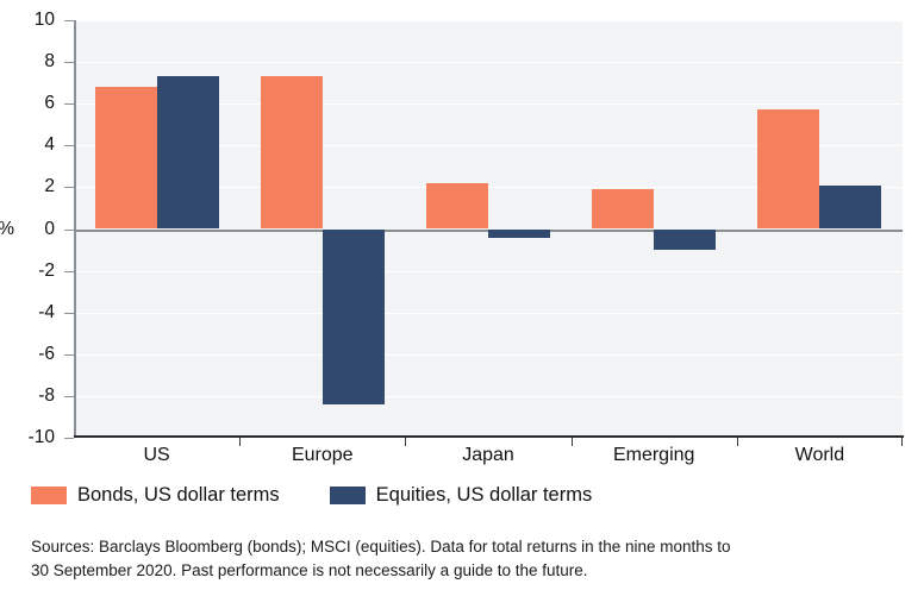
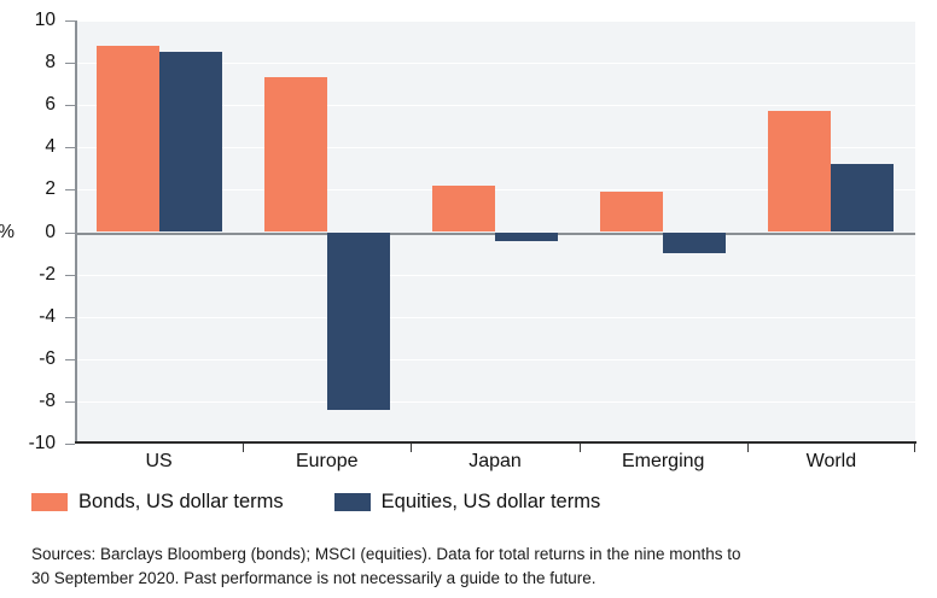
Bonds, US dollar terms/US: 6.8 -> 8.8
Equities, US dollar terms/US: 7.3 -> 8.5
Equities, US dollar terms/World: 2.1 -> 3.2
